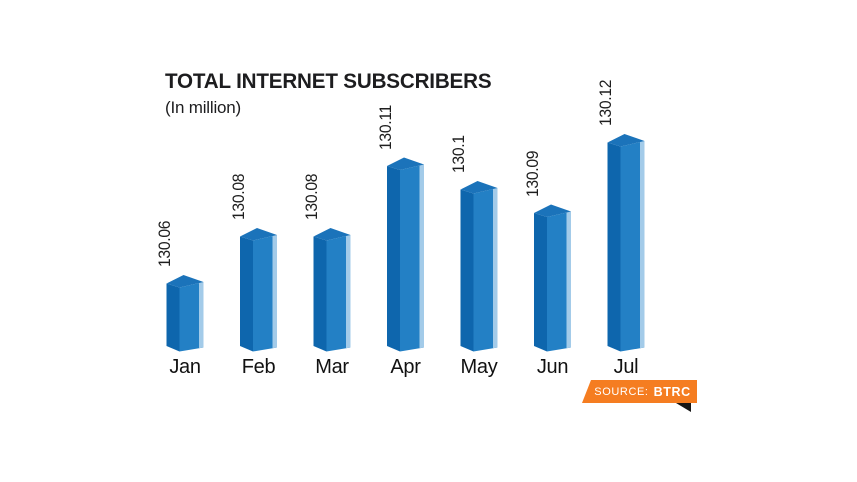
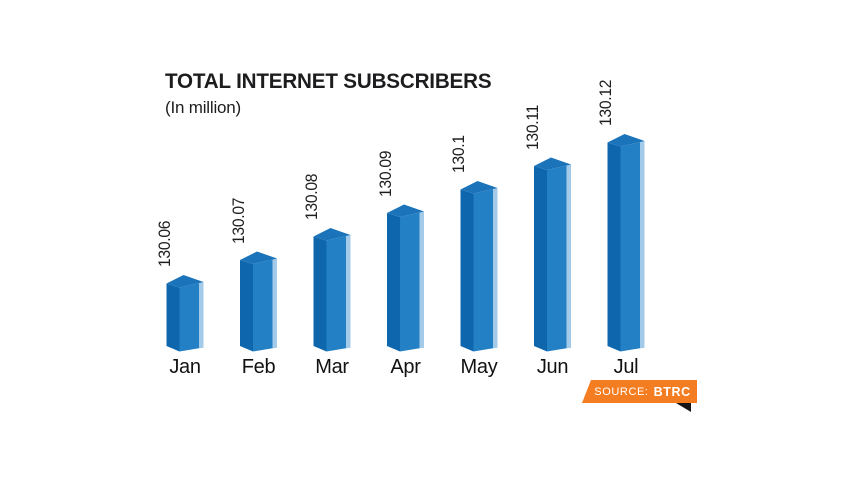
Feb: 130.08 -> 130.07
Apr: 130.11 -> 130.09
Jun: 130.09 -> 130.11
